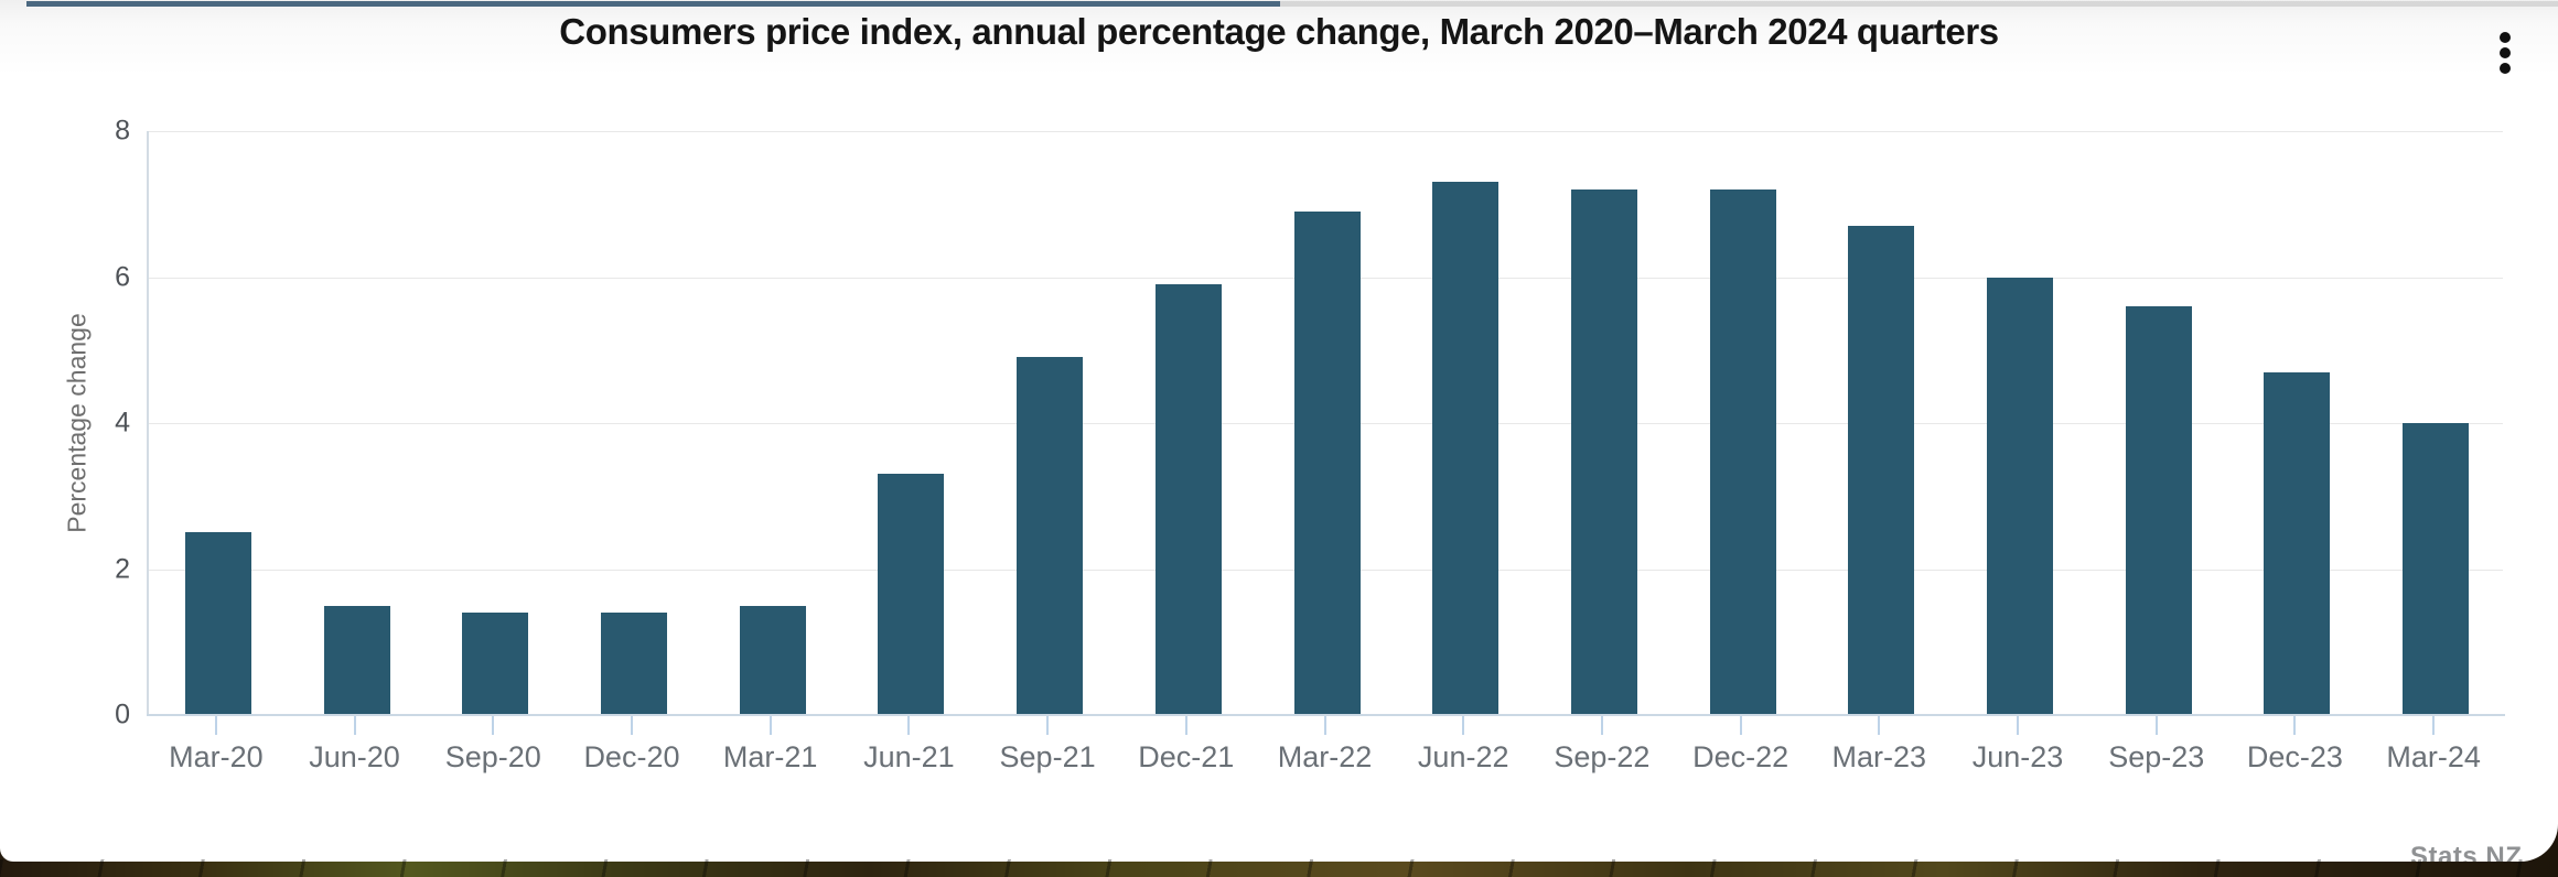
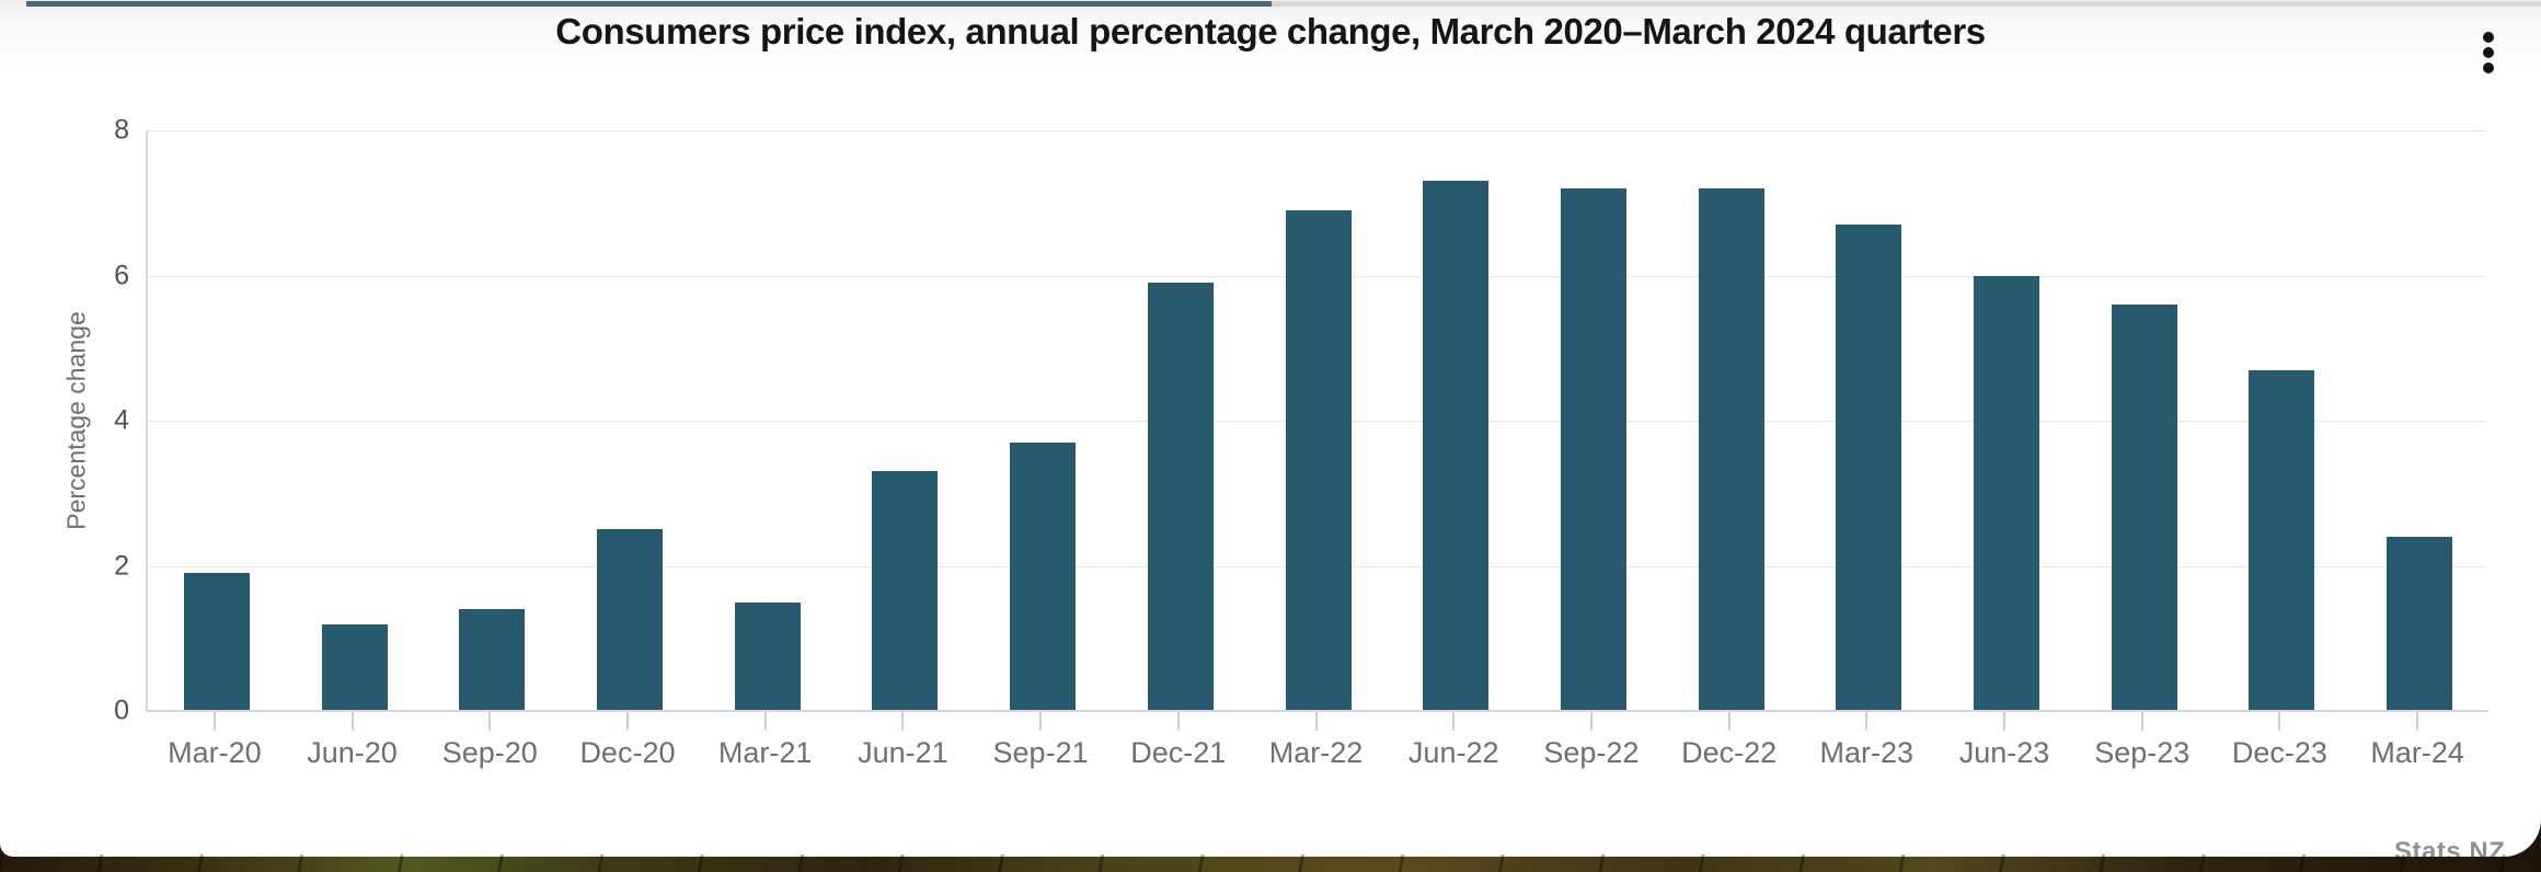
Mar-20: 2.5 -> 1.9
Jun-20: 1.5 -> 1.2
Dec-20: 1.4 -> 2.5
Sep-21: 4.9 -> 3.7
Mar-24: 4.0 -> 2.4
